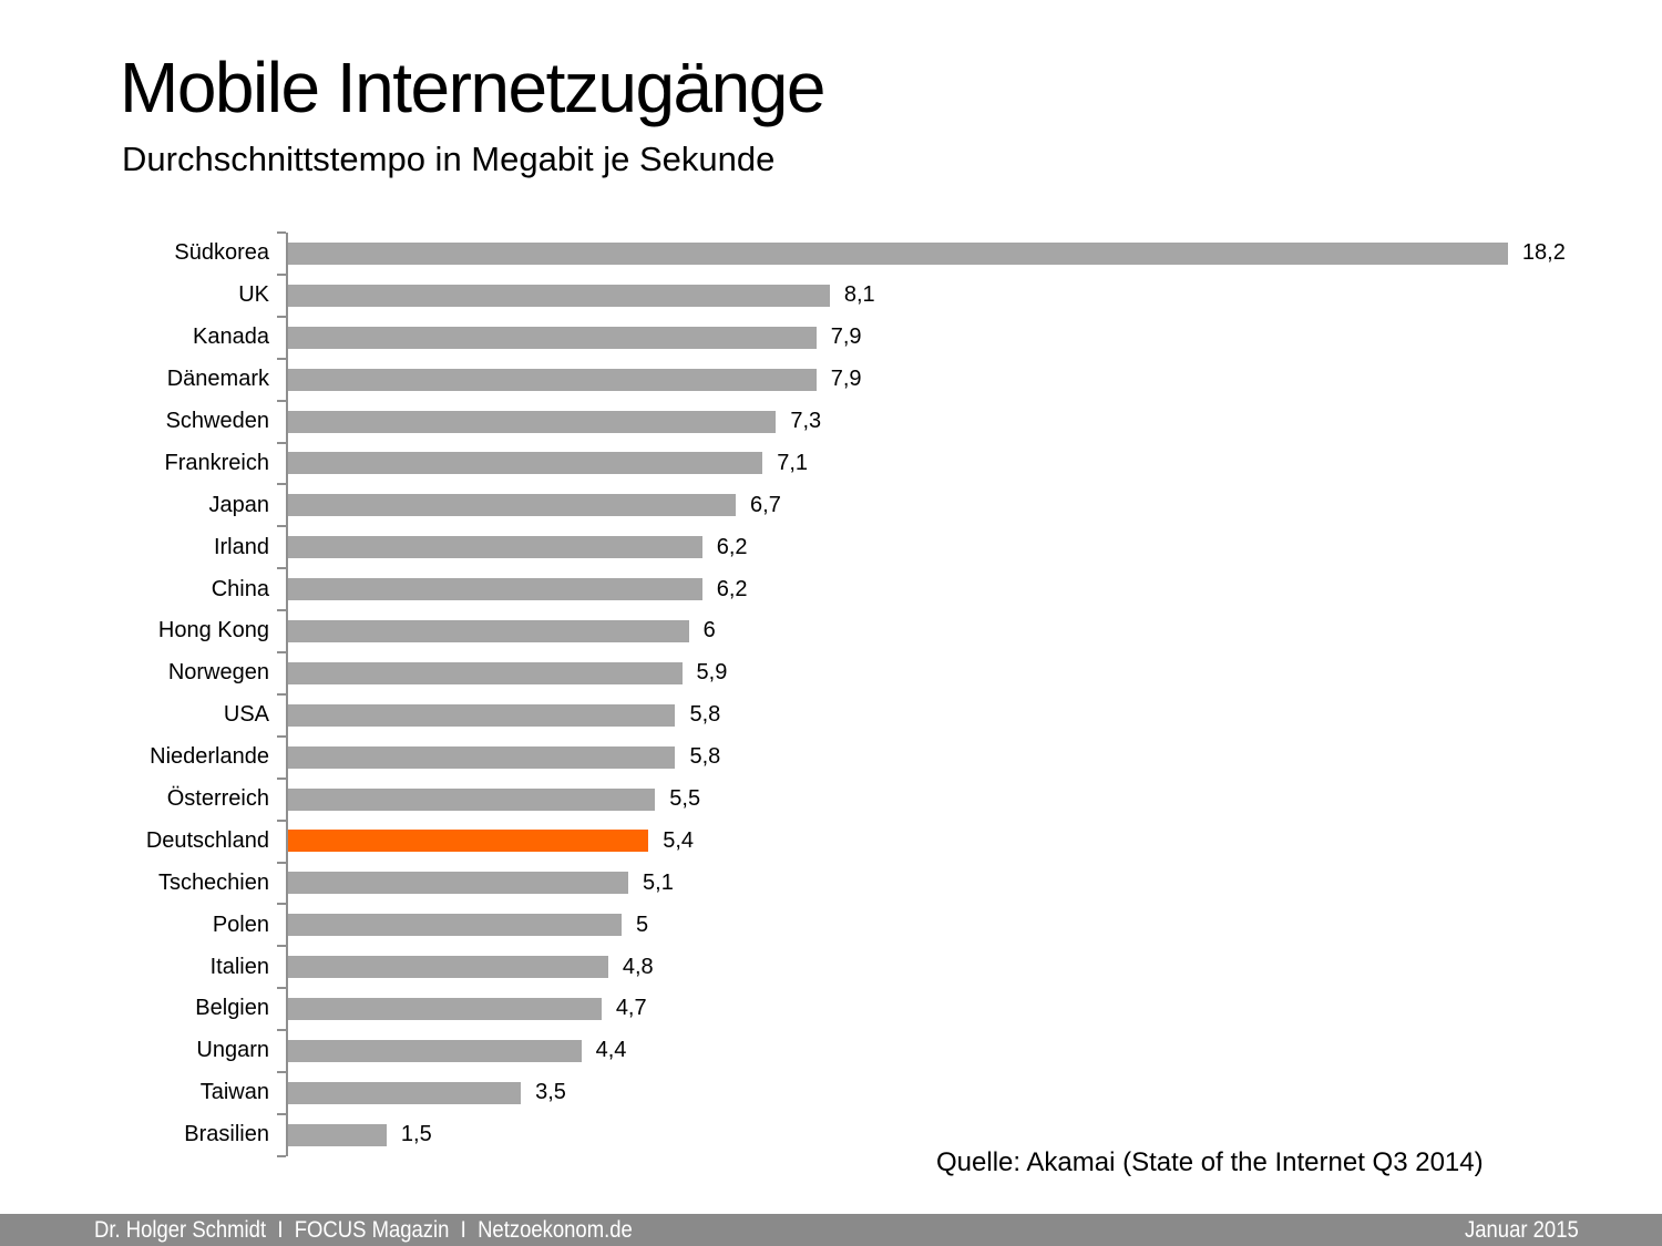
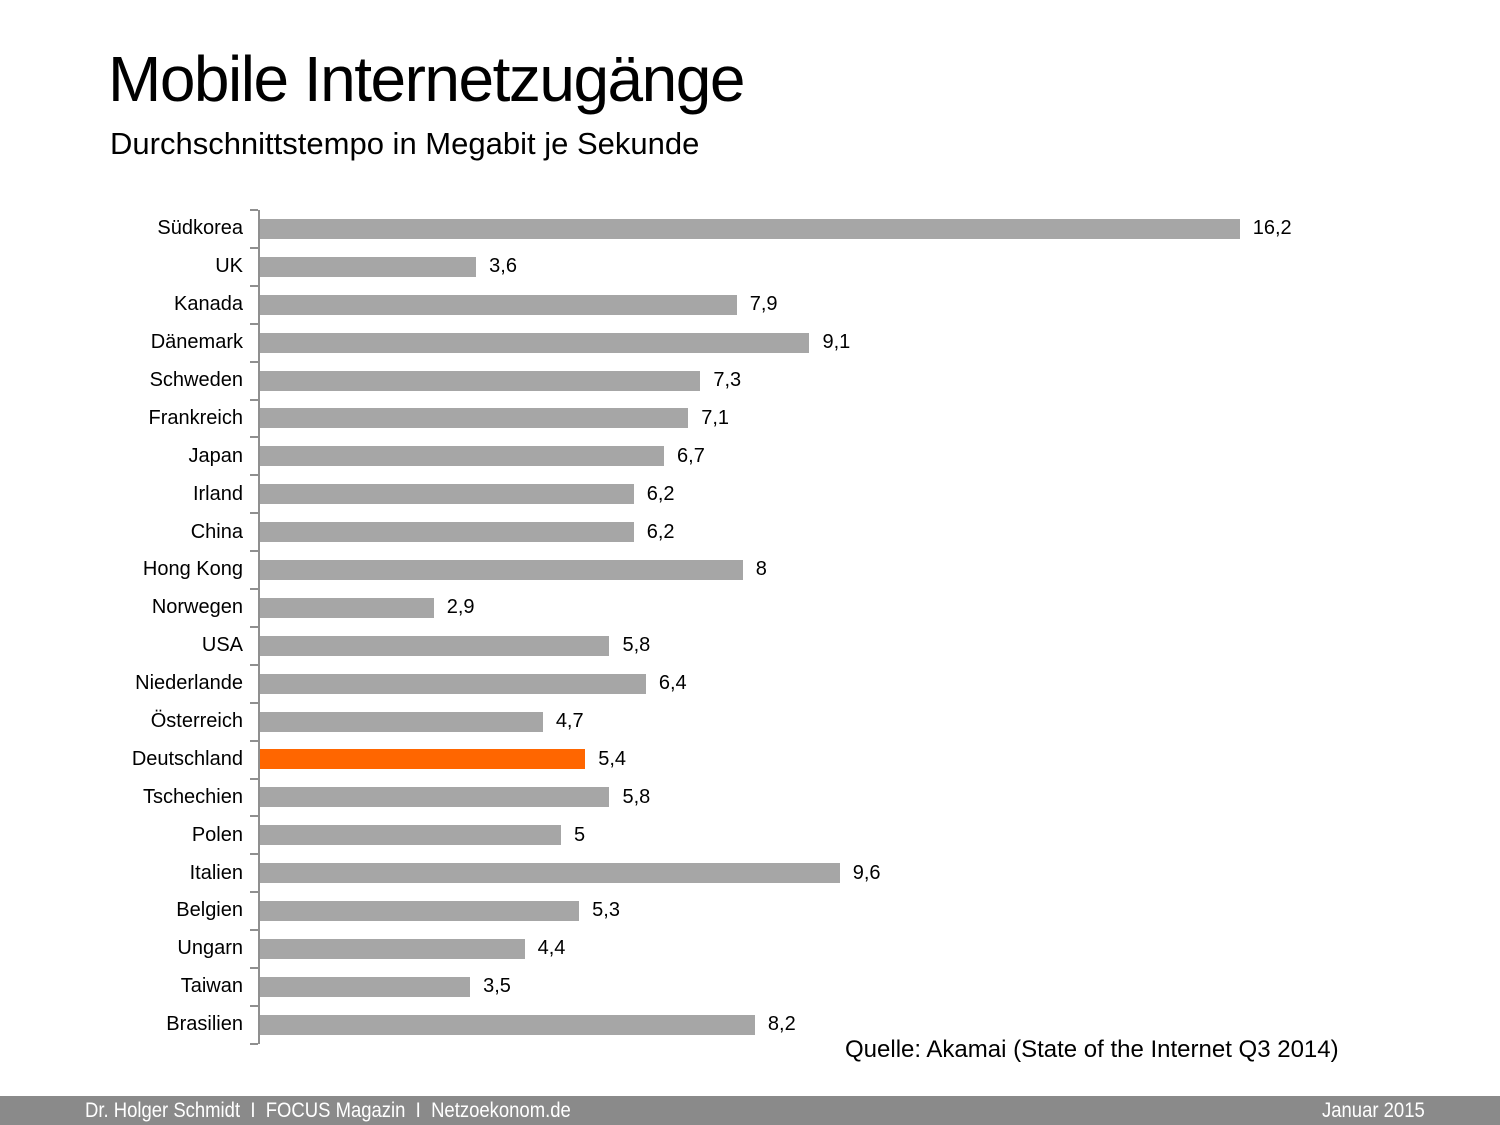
Südkorea: 18,2 -> 16,2
UK: 8,1 -> 3,6
Dänemark: 7,9 -> 9,1
Hong Kong: 6 -> 8
Norwegen: 5,9 -> 2,9
Niederlande: 5,8 -> 6,4
Österreich: 5,5 -> 4,7
Tschechien: 5,1 -> 5,8
Italien: 4,8 -> 9,6
Belgien: 4,7 -> 5,3
Brasilien: 1,5 -> 8,2
